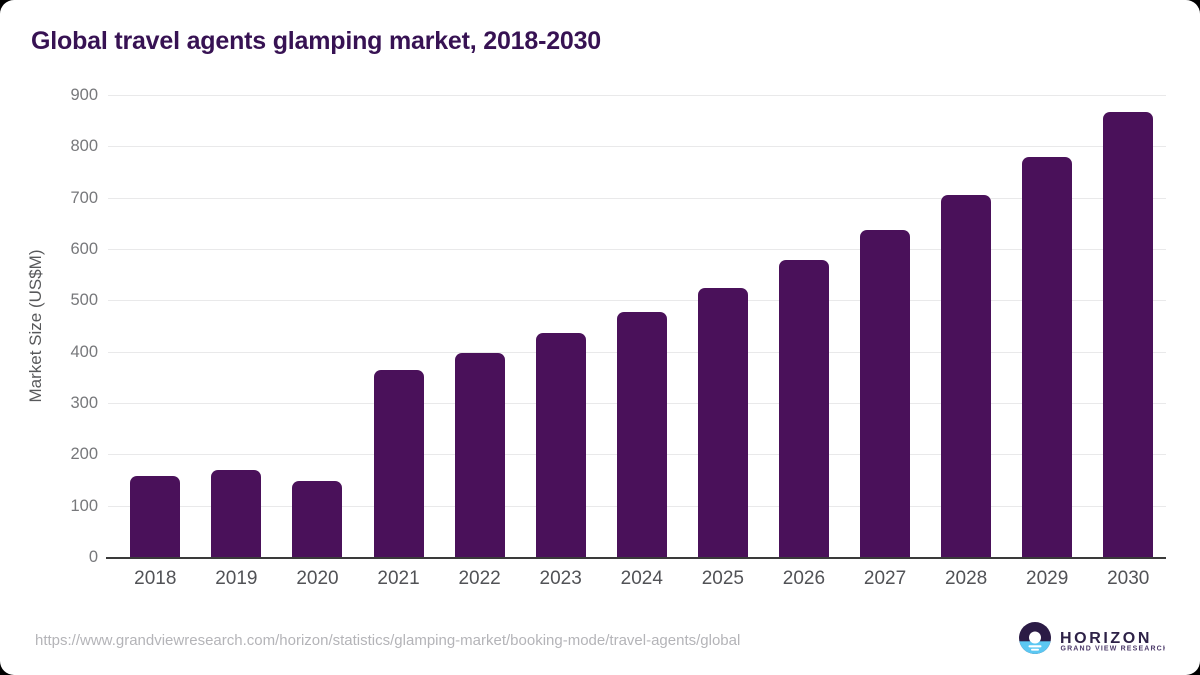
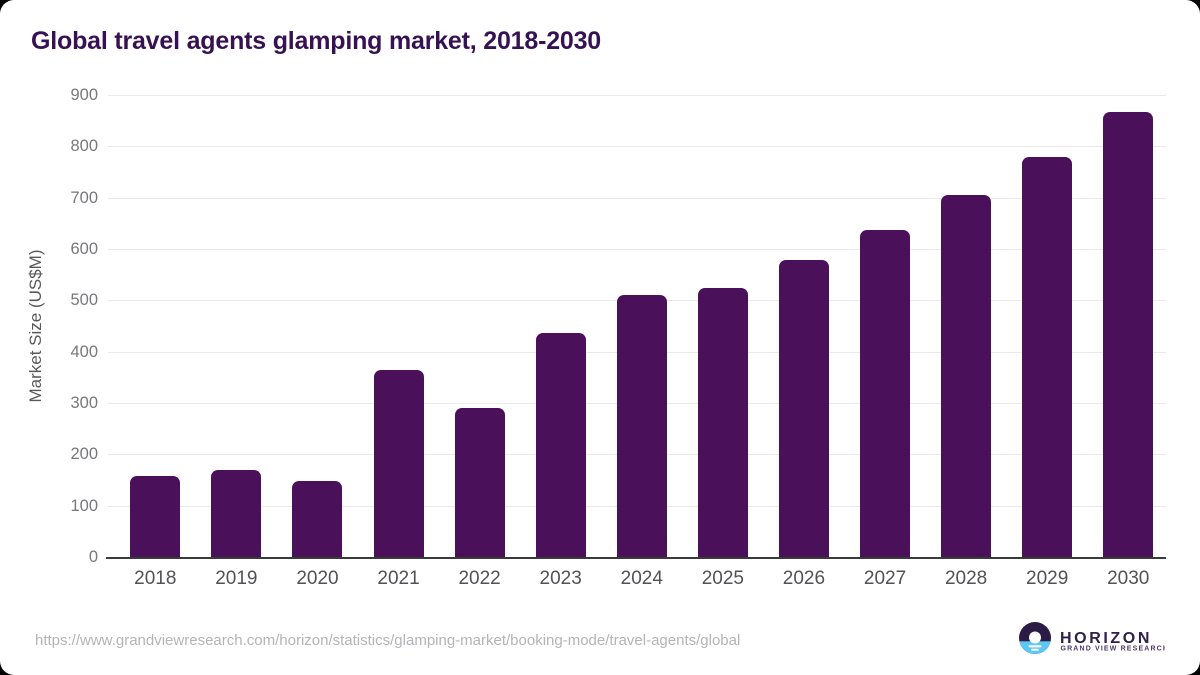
2022: 400 -> 290
2024: 480 -> 510
